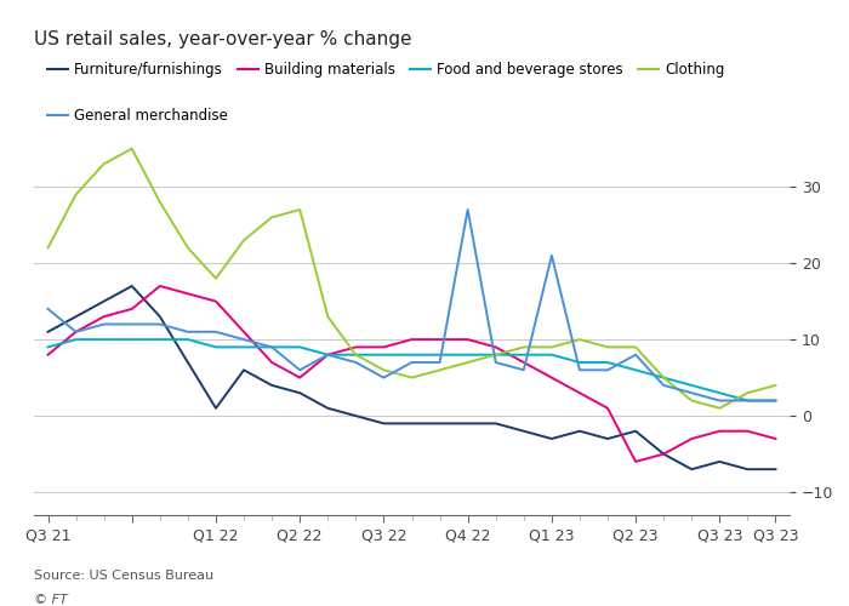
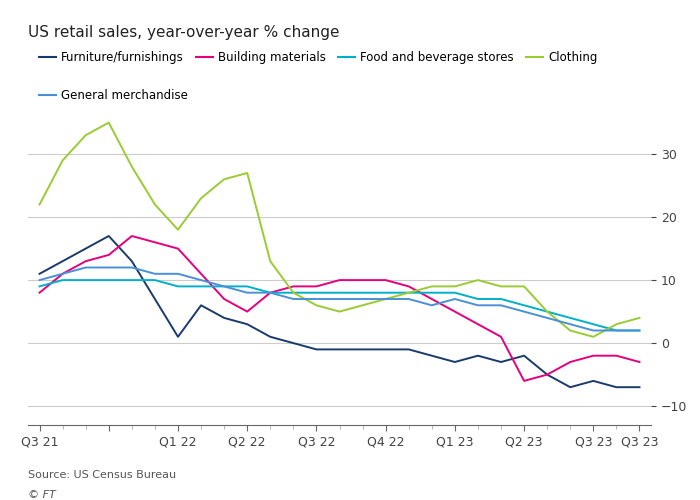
General merchandise/Q3 21: 14 -> 10
General merchandise/Q2 22: 6 -> 8
General merchandise/Q3 22: 5 -> 7
General merchandise/Q4 22: 27 -> 7
General merchandise/Q1 23: 21 -> 7
General merchandise/Q2 23: 8 -> 5
